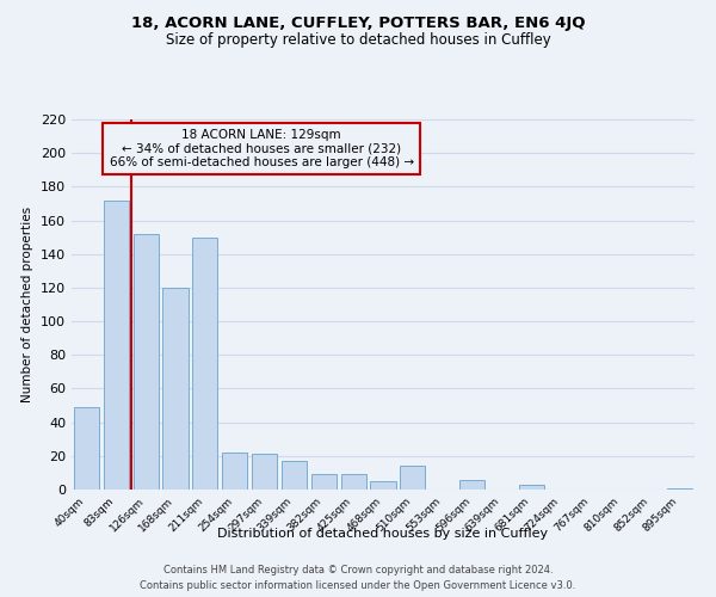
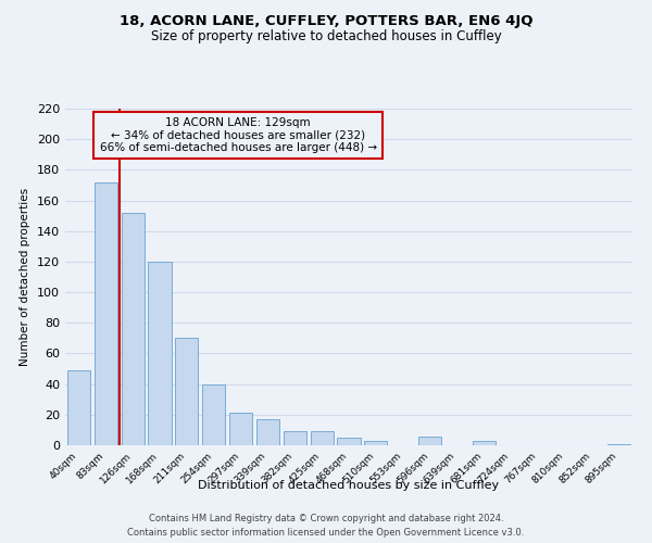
211sqm: 150 -> 70
254sqm: 22 -> 40
510sqm: 14 -> 3
